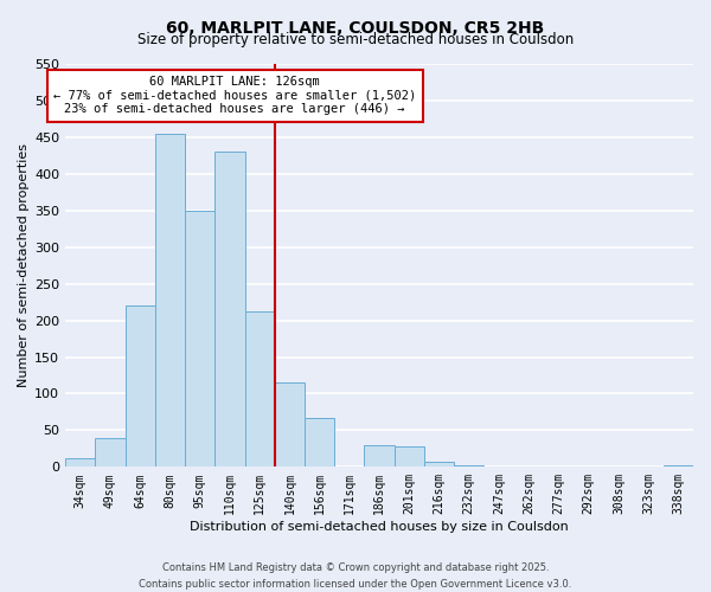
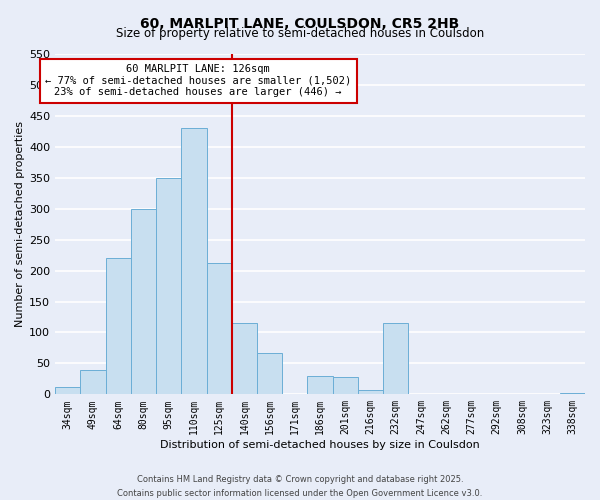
80sqm: 455 -> 300
232sqm: 2 -> 116
